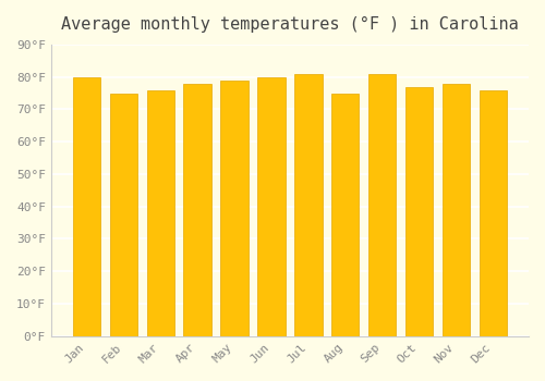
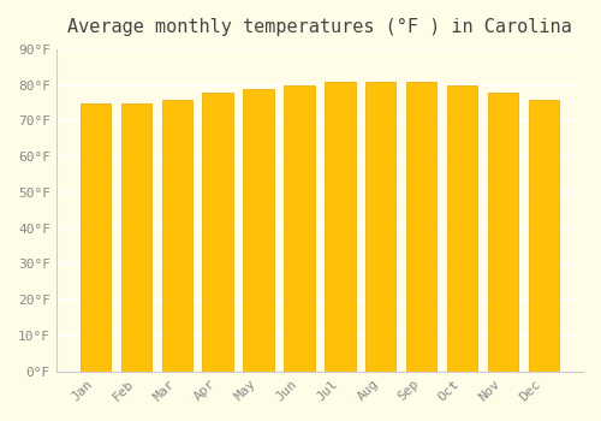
Jan: 80°F -> 75°F
Aug: 75°F -> 81°F
Oct: 77°F -> 80°F
